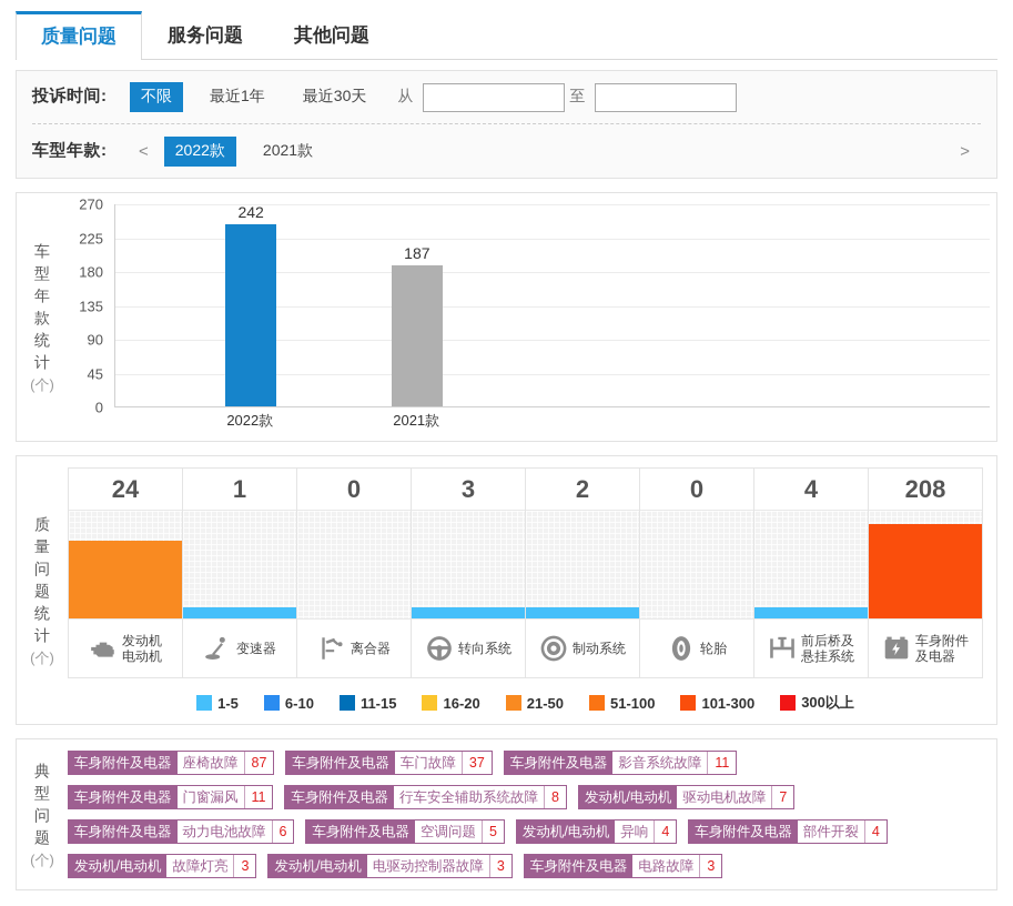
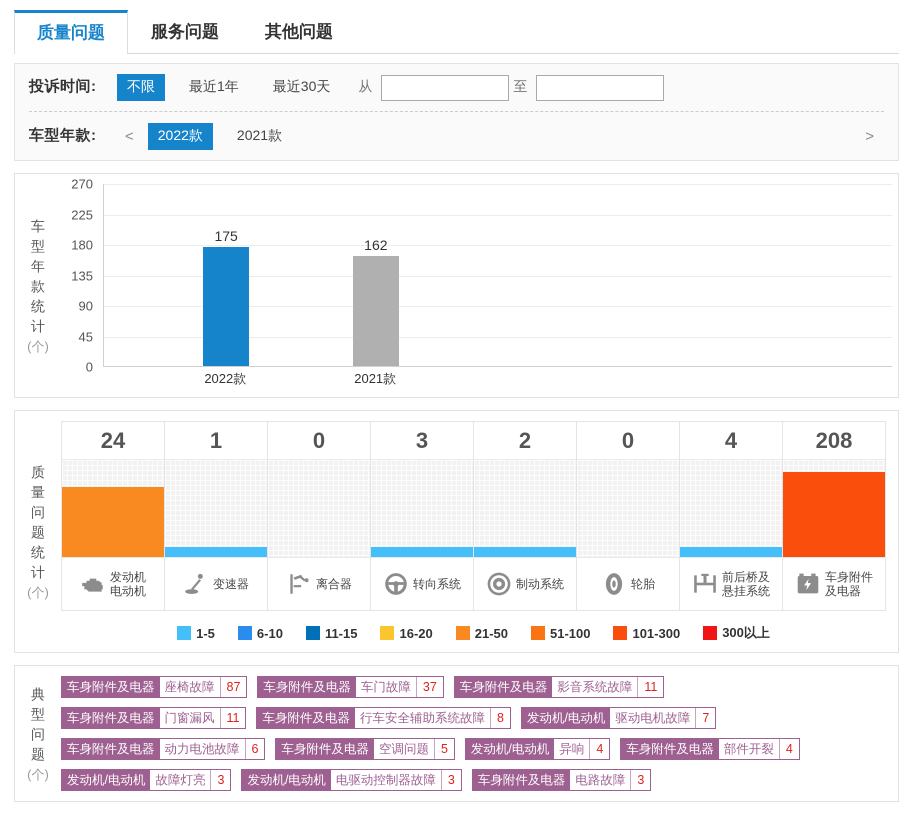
2022款: 242 -> 175
2021款: 187 -> 162
